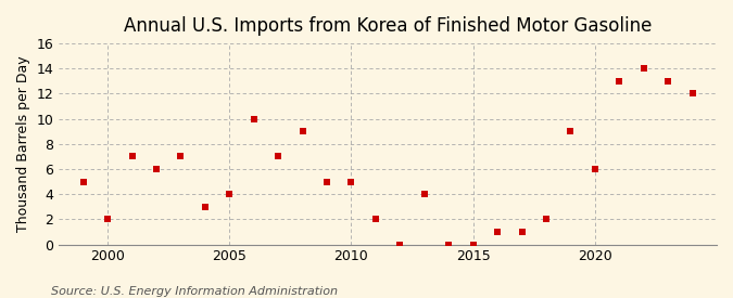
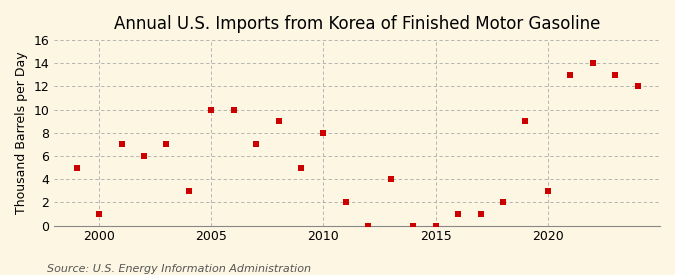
2000: 2 -> 1
2005: 4 -> 10
2010: 5 -> 8
2020: 6 -> 3
